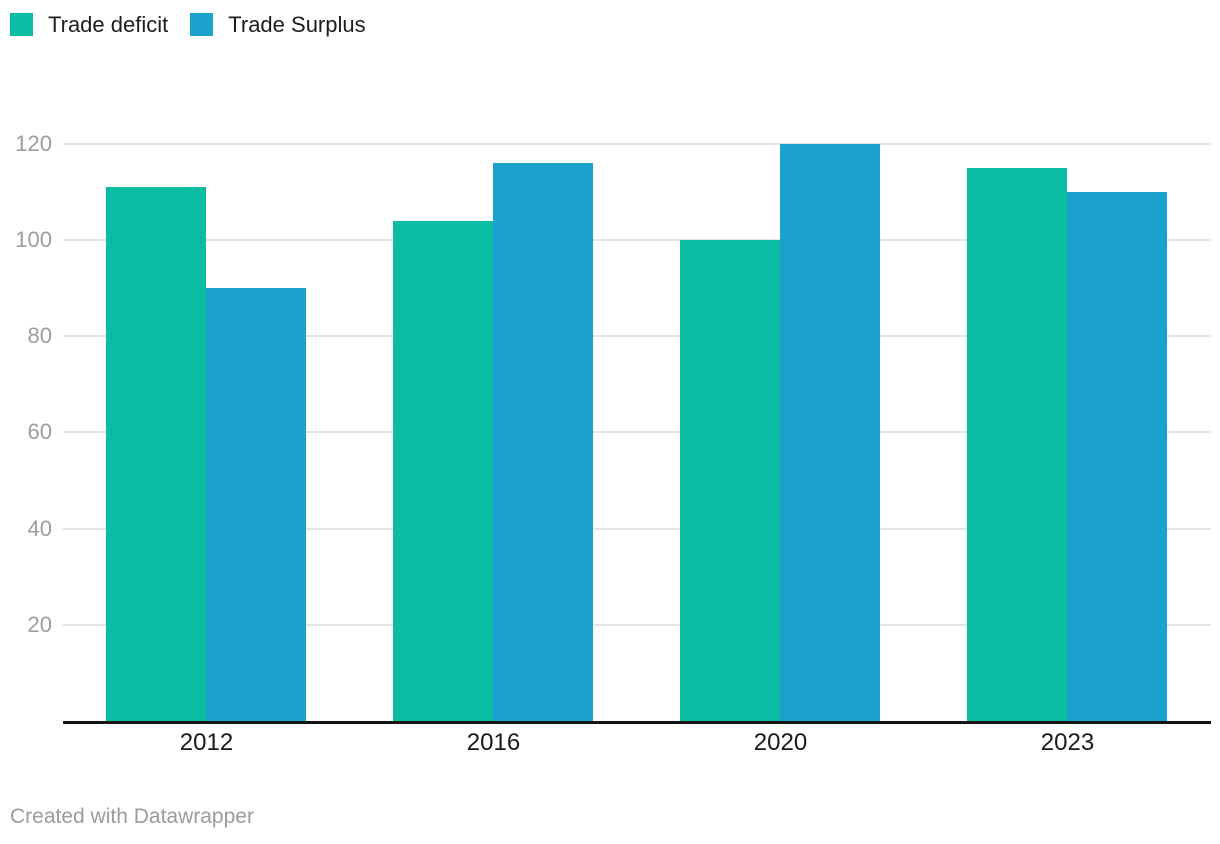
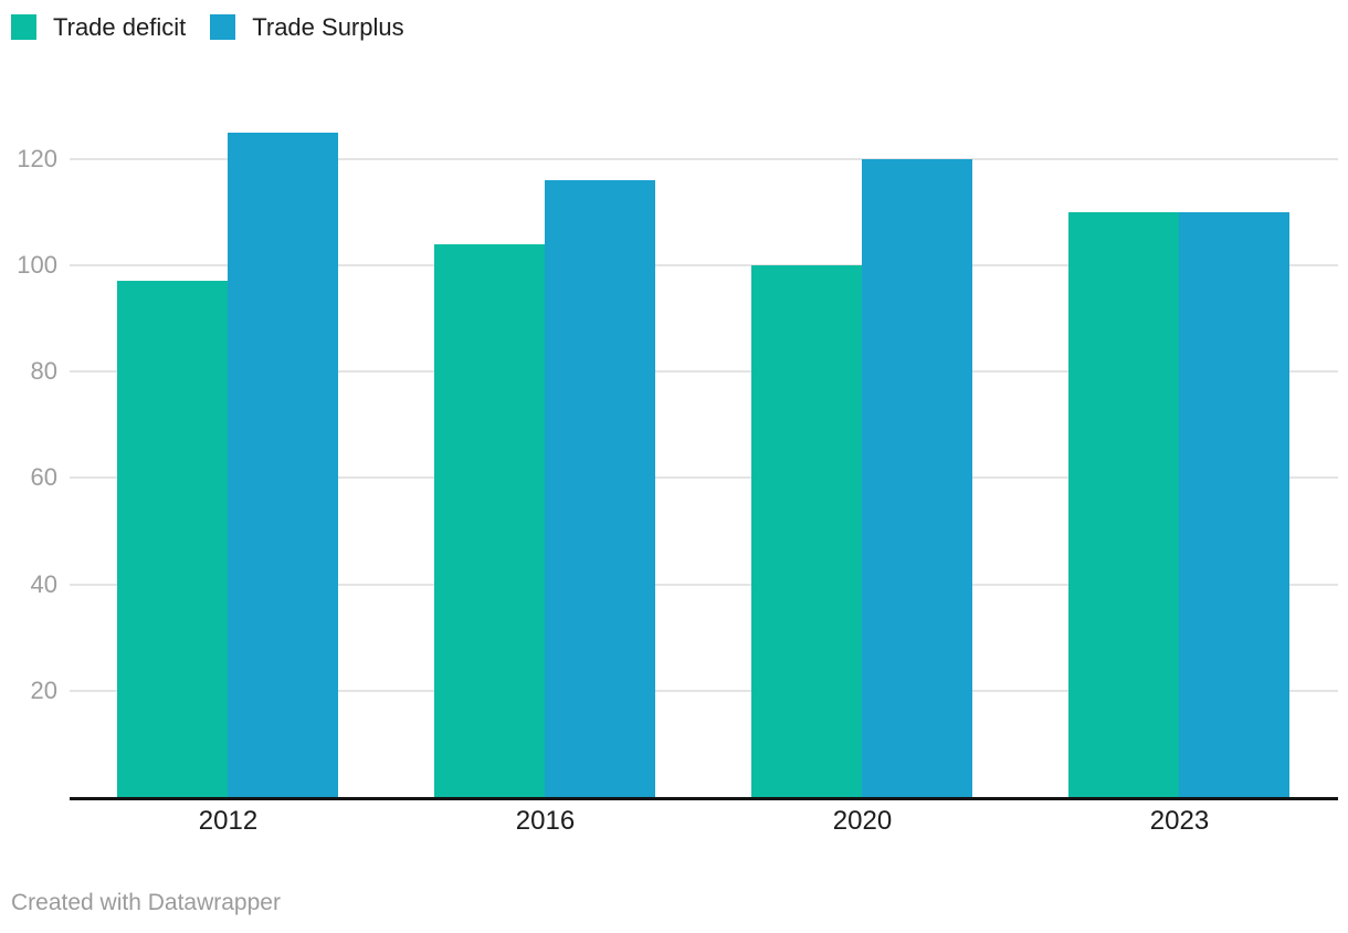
Trade deficit/2012: 111 -> 97
Trade Surplus/2012: 90 -> 125
Trade deficit/2023: 115 -> 110
